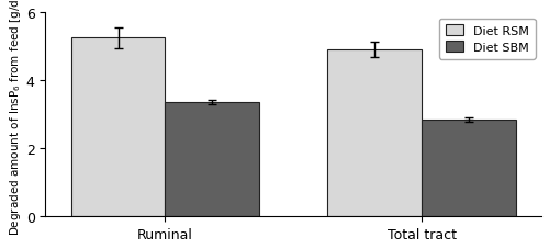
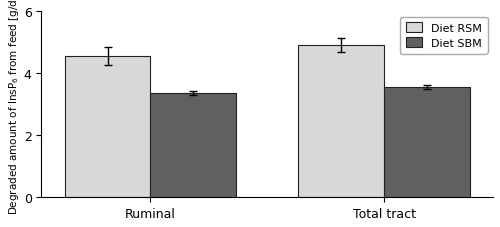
Diet RSM/Ruminal: 5.25 -> 4.55
Diet SBM/Total tract: 2.85 -> 3.55
